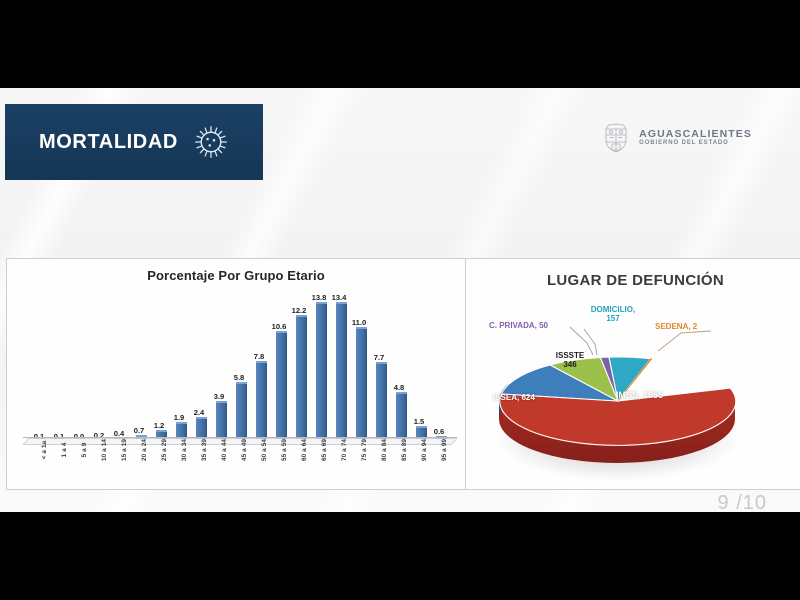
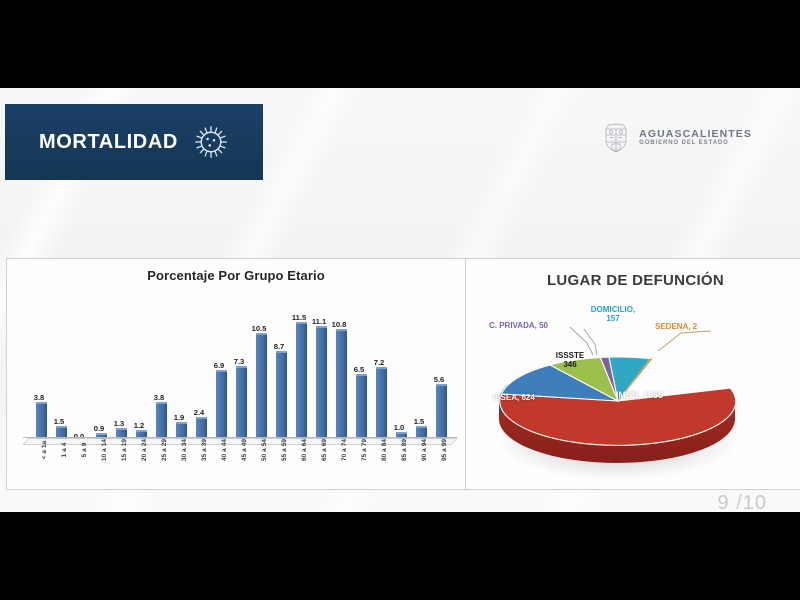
Porcentaje Por Grupo Etario/< a 1a: 0.1 -> 3.8
Porcentaje Por Grupo Etario/1 a 4: 0.1 -> 1.5
Porcentaje Por Grupo Etario/10 a 14: 0.2 -> 0.9
Porcentaje Por Grupo Etario/15 a 19: 0.4 -> 1.3
Porcentaje Por Grupo Etario/20 a 24: 0.7 -> 1.2
Porcentaje Por Grupo Etario/25 a 29: 1.2 -> 3.8
Porcentaje Por Grupo Etario/40 a 44: 3.9 -> 6.9
Porcentaje Por Grupo Etario/45 a 49: 5.8 -> 7.3
Porcentaje Por Grupo Etario/50 a 54: 7.8 -> 10.5
Porcentaje Por Grupo Etario/55 a 59: 10.6 -> 8.7
Porcentaje Por Grupo Etario/60 a 64: 12.2 -> 11.5
Porcentaje Por Grupo Etario/65 a 69: 13.8 -> 11.1
Porcentaje Por Grupo Etario/70 a 74: 13.4 -> 10.8
Porcentaje Por Grupo Etario/75 a 79: 11.0 -> 6.5
Porcentaje Por Grupo Etario/80 a 84: 7.7 -> 7.2
Porcentaje Por Grupo Etario/85 a 89: 4.8 -> 1.0
Porcentaje Por Grupo Etario/95 a 99: 0.6 -> 5.6
